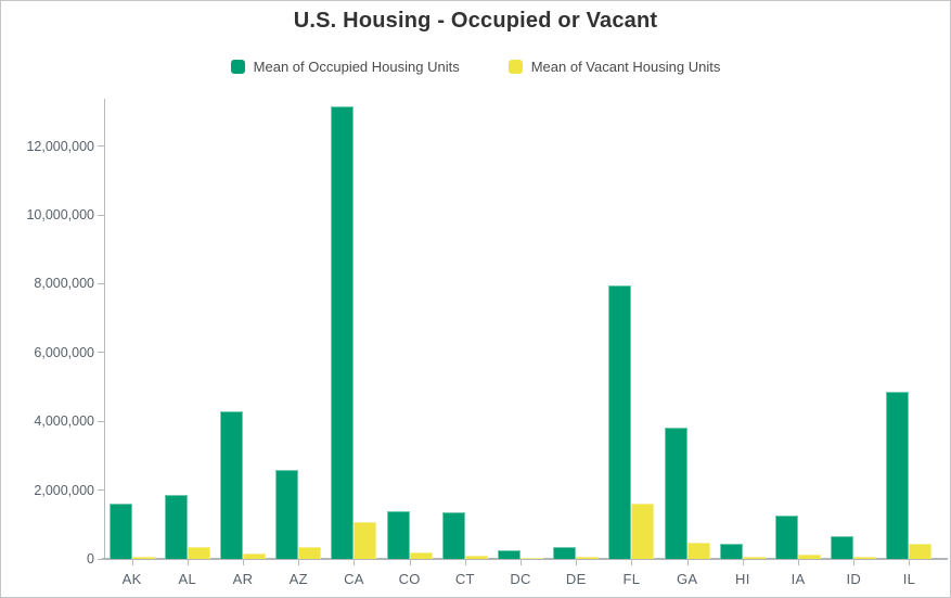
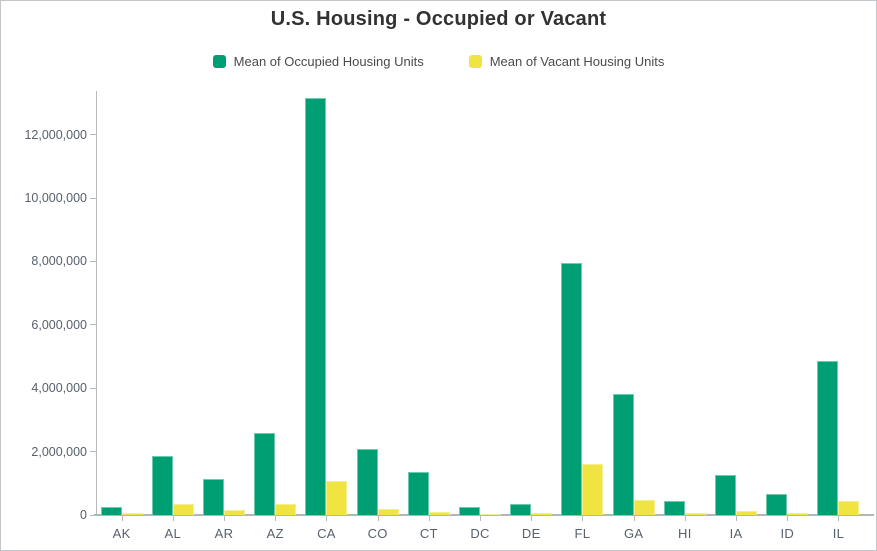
Mean of Occupied Housing Units/AK: 1600000 -> 300000
Mean of Occupied Housing Units/AR: 4300000 -> 1100000
Mean of Occupied Housing Units/CO: 1400000 -> 2100000
